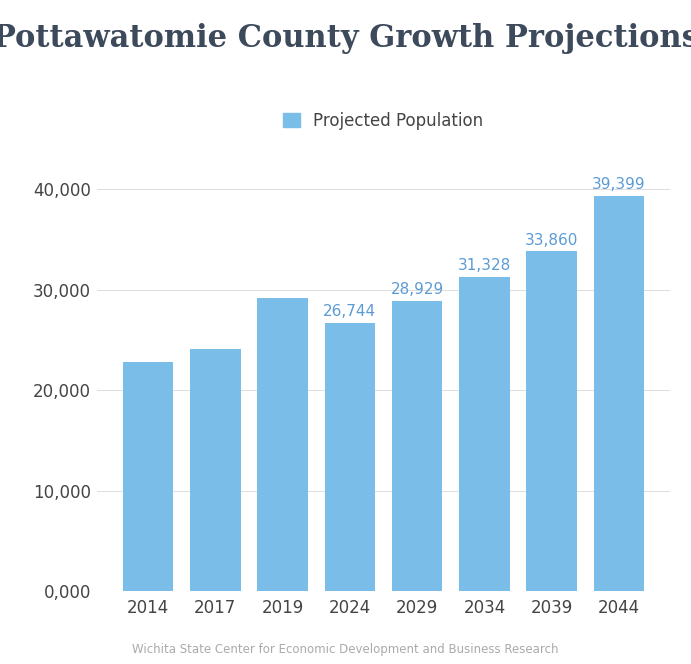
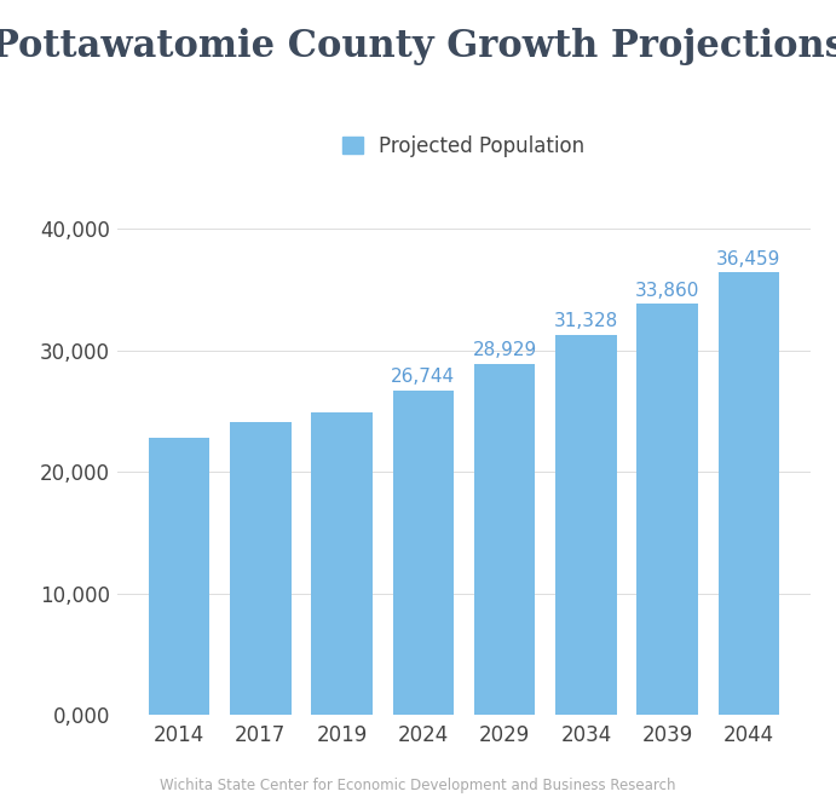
2019: 29,200 -> 24,900
2044: 39,399 -> 36,459
